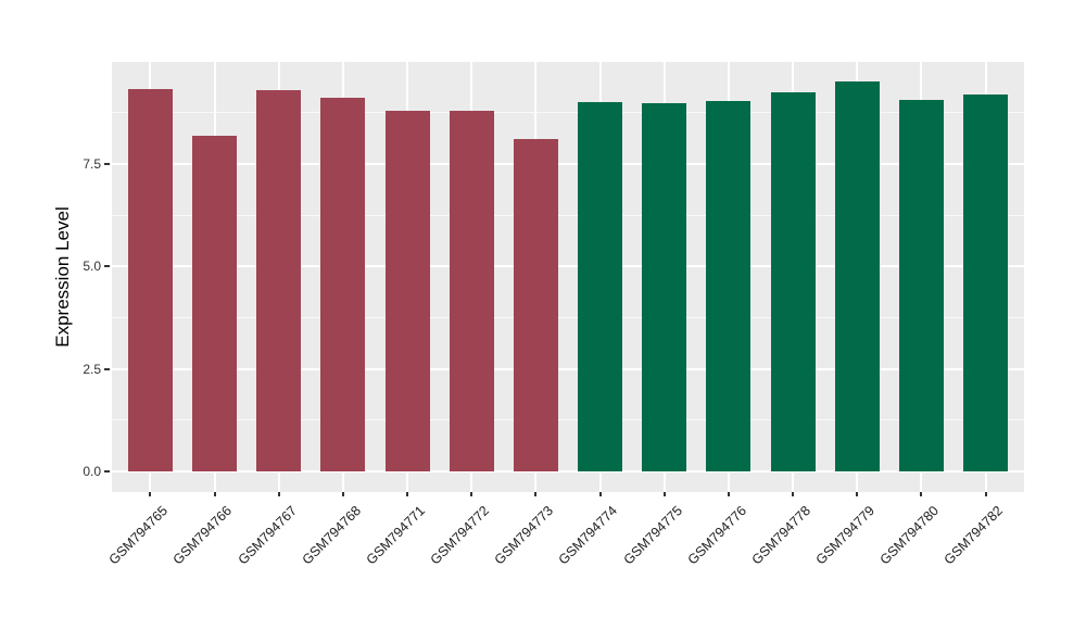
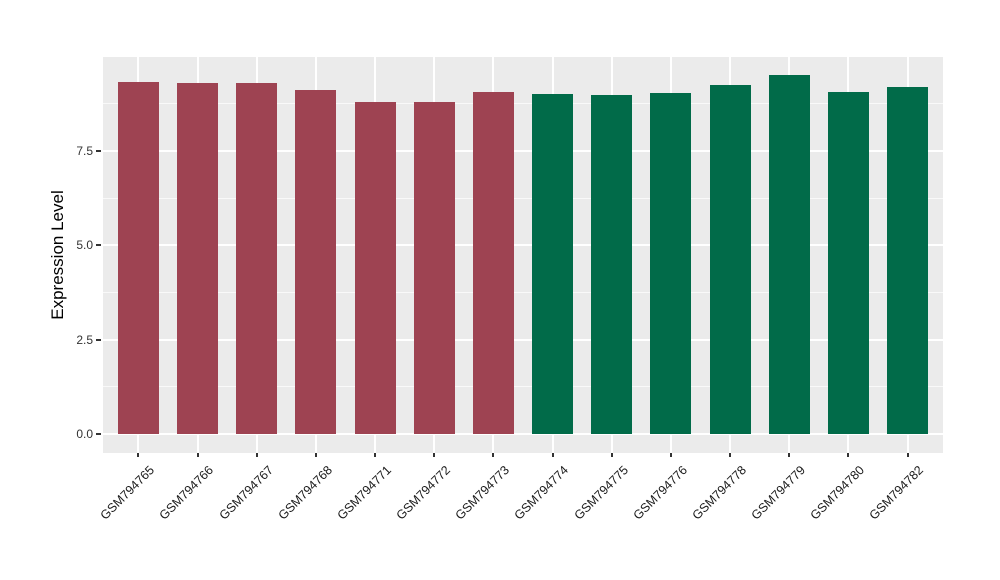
GSM794766: 8.2 -> 9.3
GSM794773: 8.1 -> 9.1
